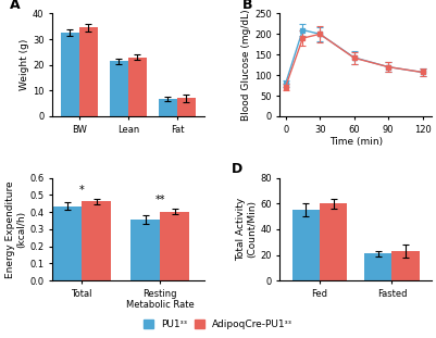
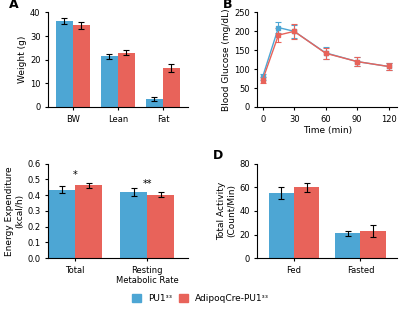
PU1ᶟᶟ/BW: 32.5 -> 36.5
PU1ᶟᶟ/Fat: 6.8 -> 3.5
AdipoqCre-PU1ᶟᶟ/Fat: 7.0 -> 16.5
PU1ᶟᶟ/Resting Metabolic Rate: 0.35 -> 0.42
